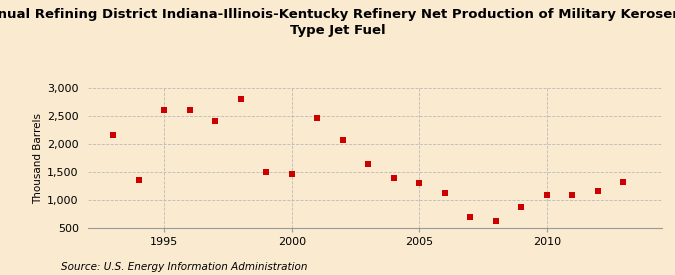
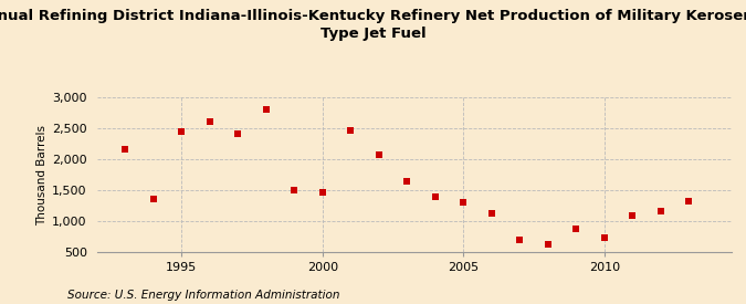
1995: 2,610 -> 2,440
2010: 1,090 -> 740
